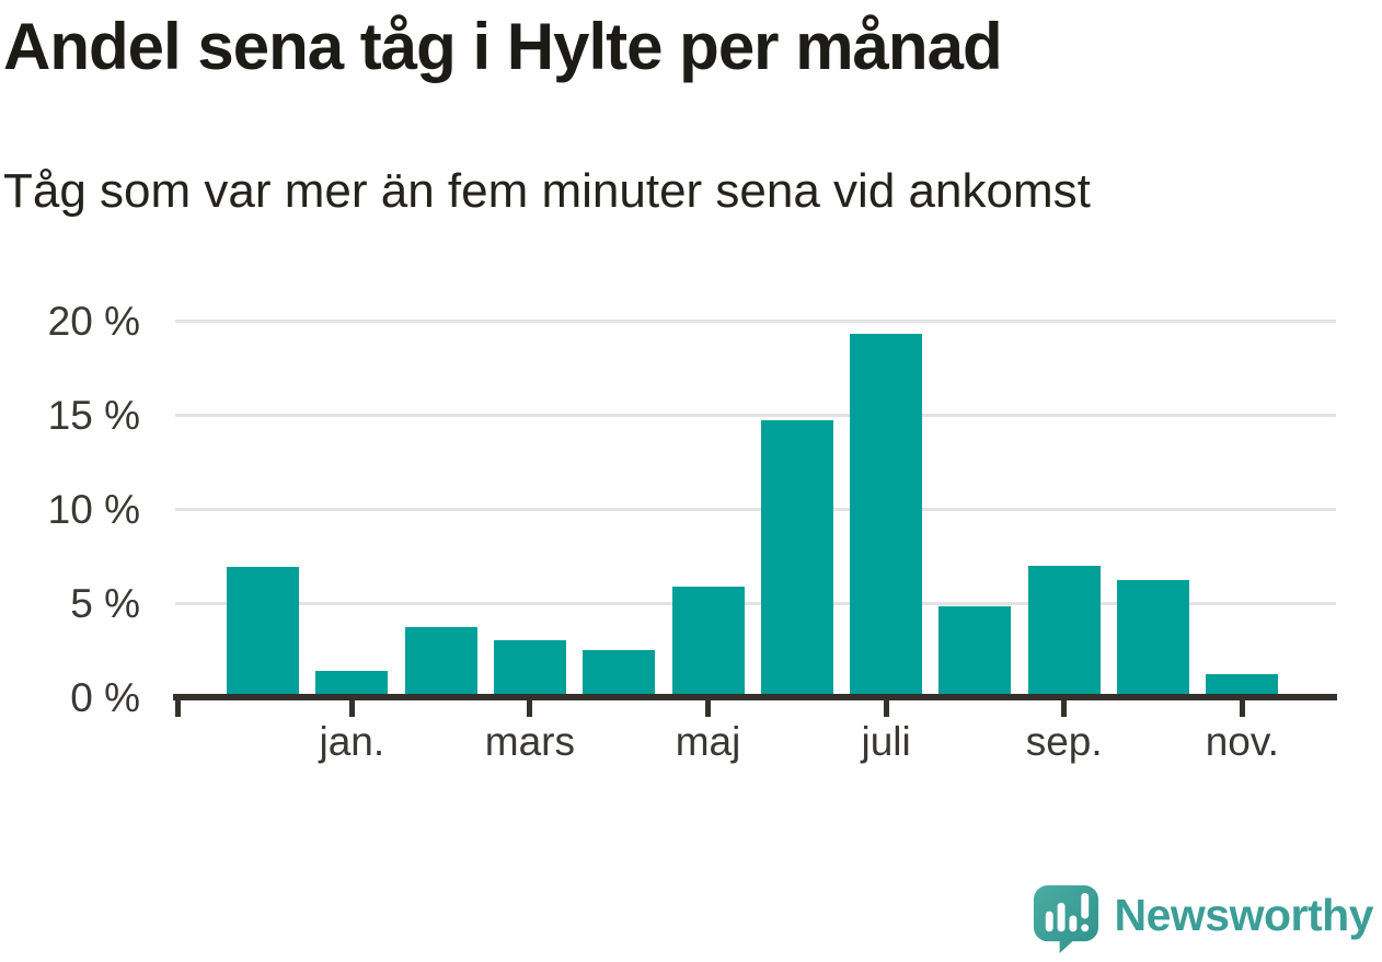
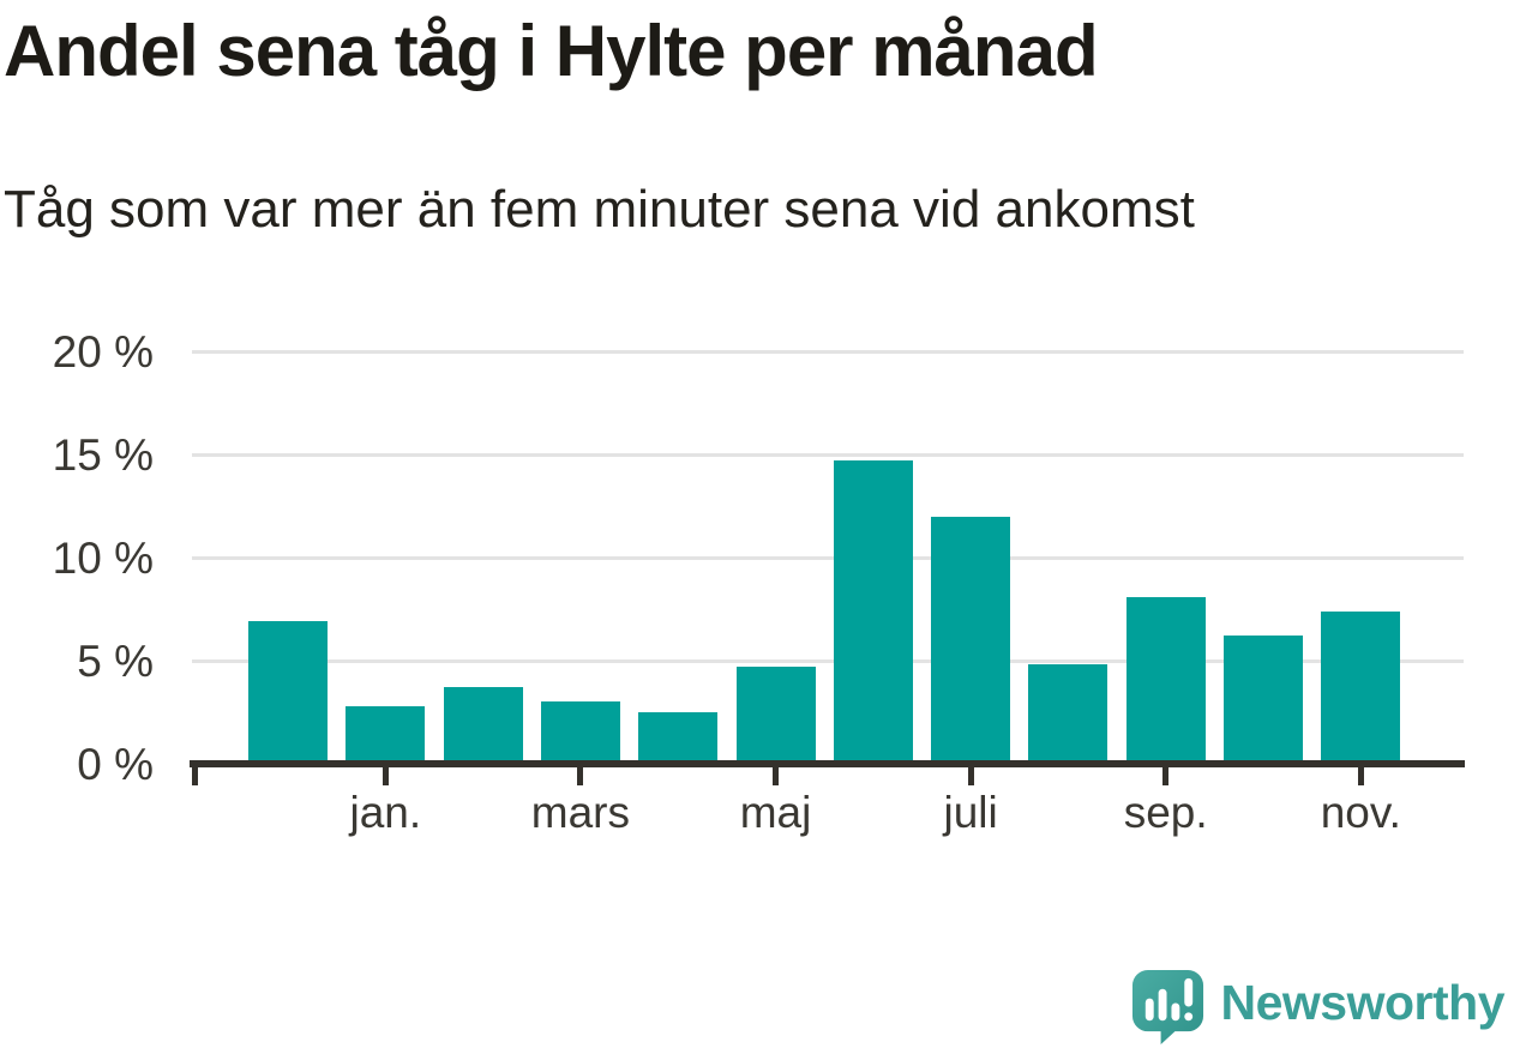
jan.: 1.4% -> 2.8%
maj: 5.9% -> 4.7%
juli: 19.3% -> 12.0%
sep.: 7.0% -> 8.1%
nov.: 1.2% -> 7.4%
